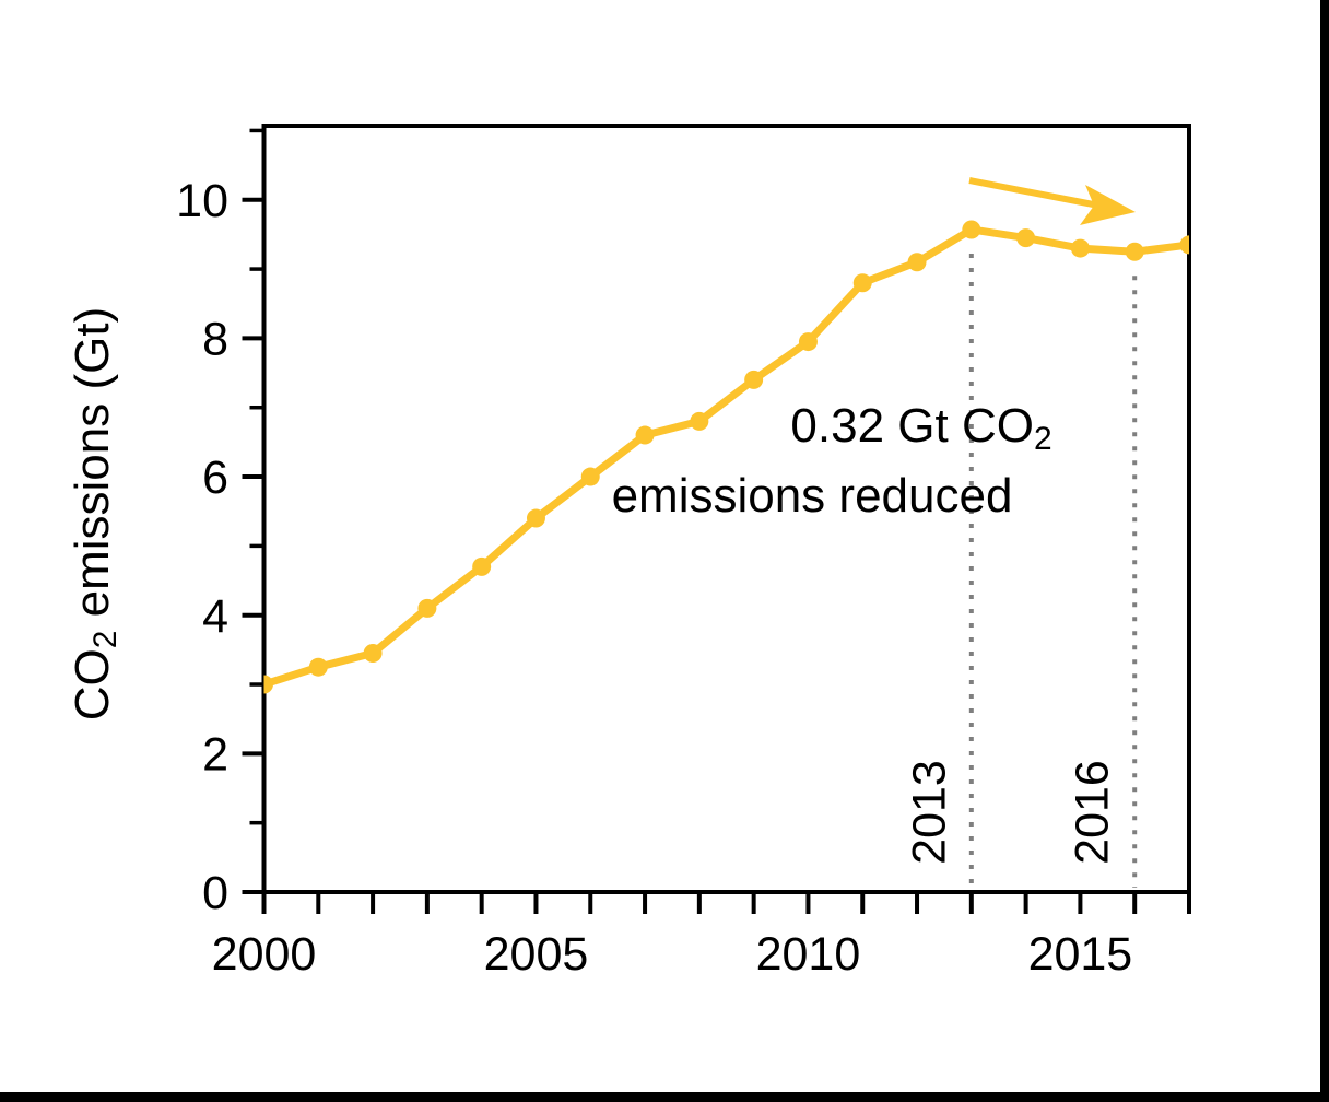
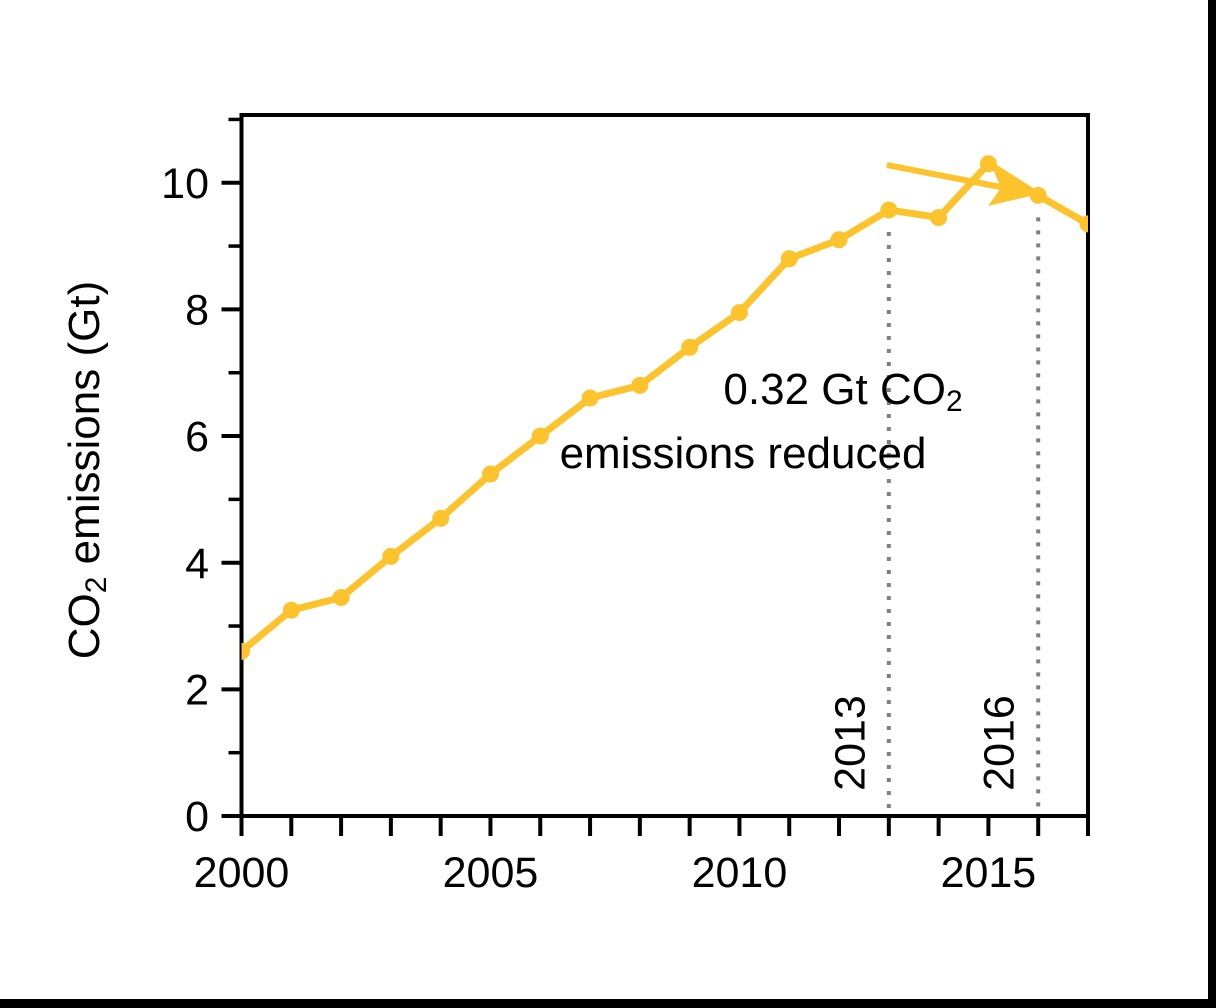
2000: 3.0 -> 2.6
2015: 9.3 -> 10.3
2016: 9.2 -> 9.8
